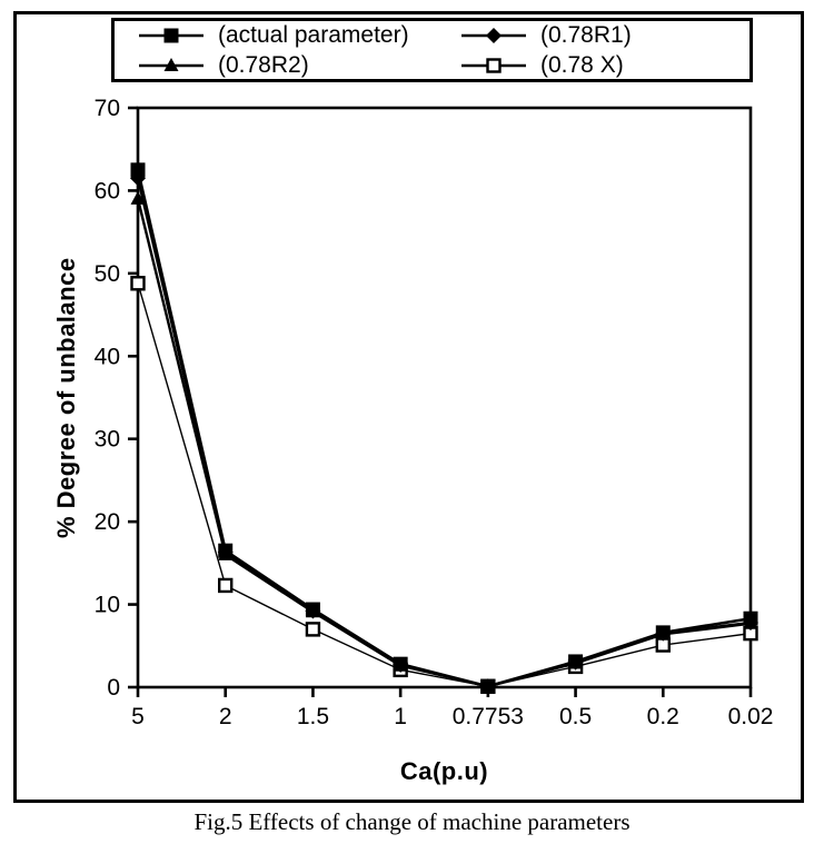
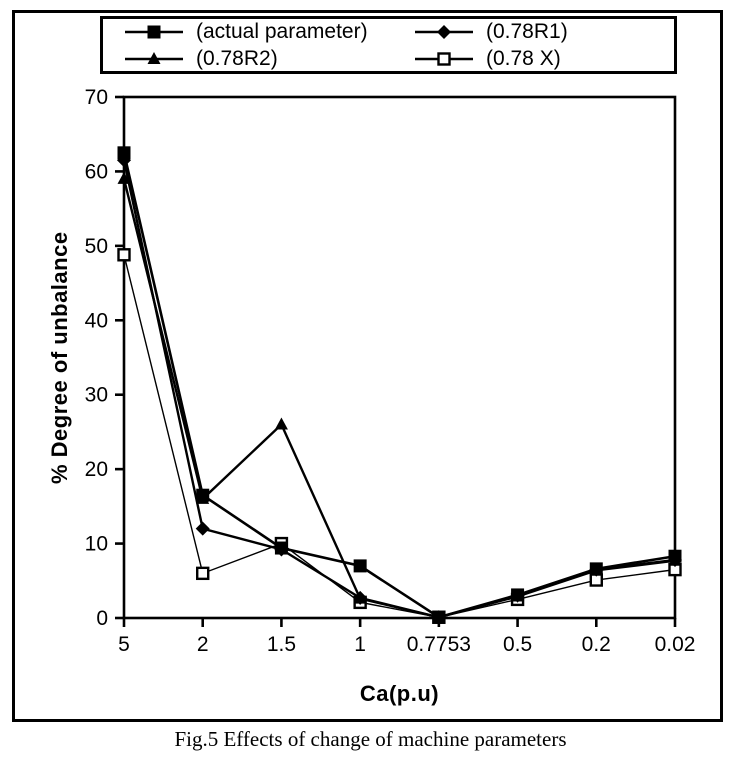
(0.78R1)/2: 16 -> 12
(0.78 X)/2: 12 -> 6
(0.78R2)/1.5: 9 -> 26
(0.78 X)/1.5: 7 -> 10
(actual parameter)/1: 3 -> 7
